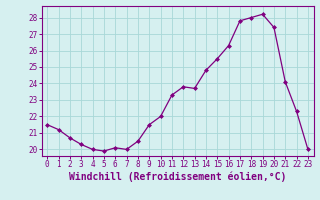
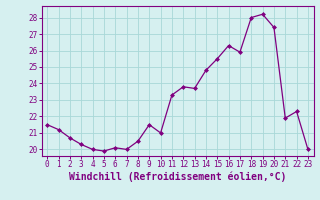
10: 22.0 -> 21.0
17: 27.8 -> 25.9
21: 24.1 -> 21.9
